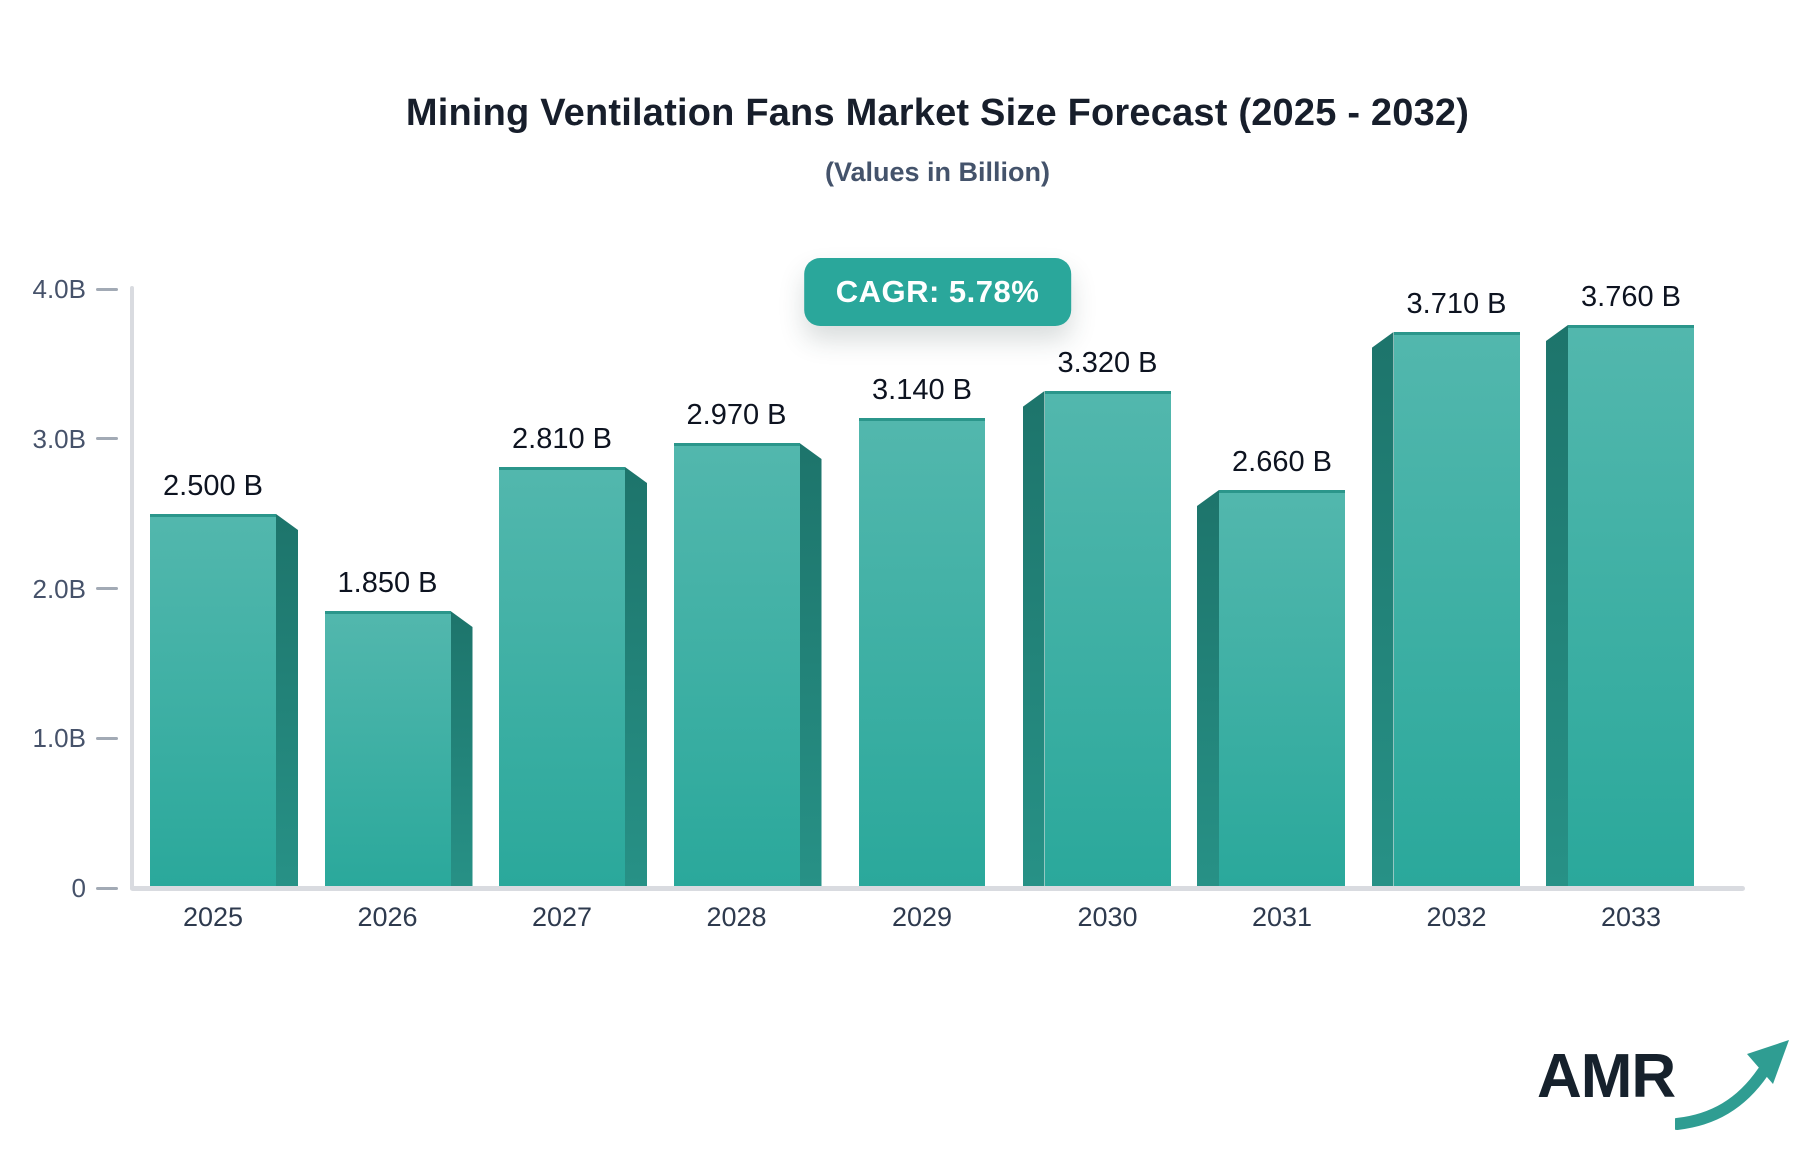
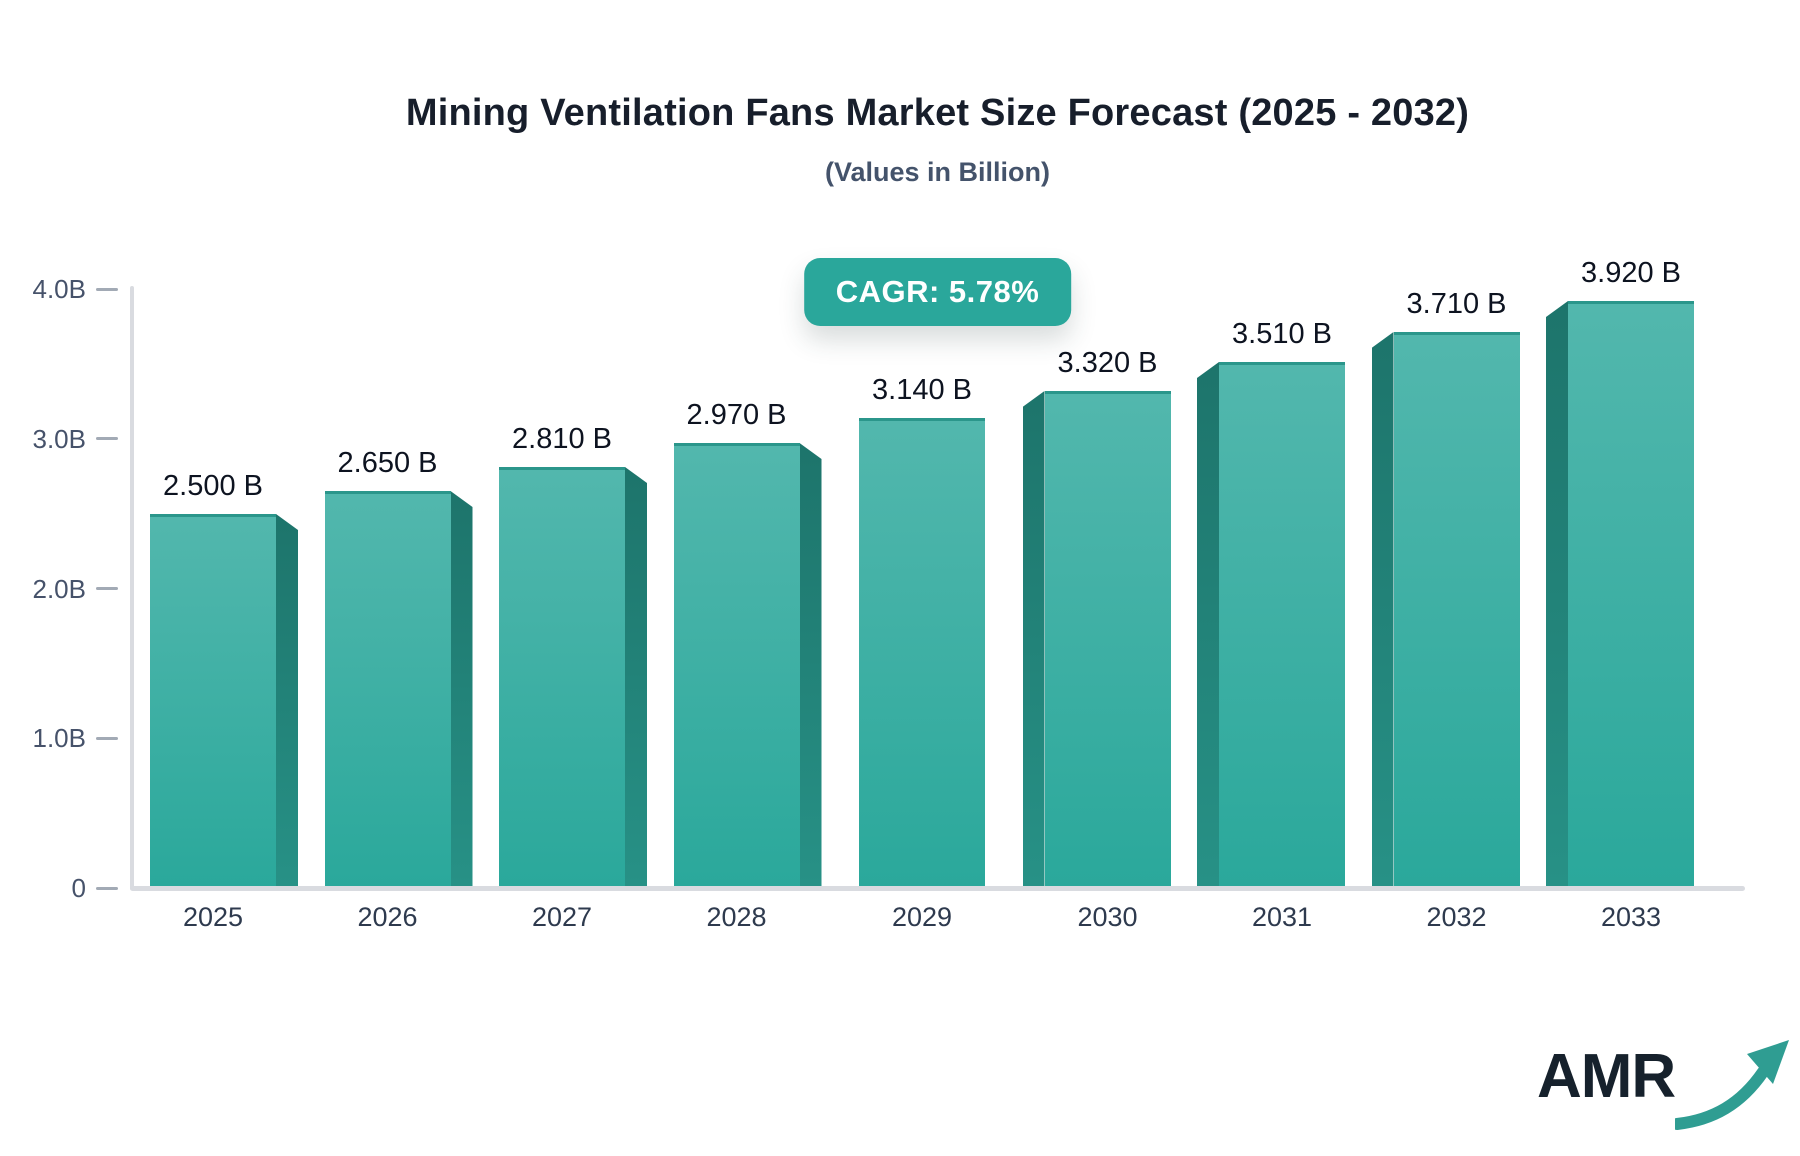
2026: 1.850 -> 2.650
2031: 2.660 -> 3.510
2033: 3.760 -> 3.920
